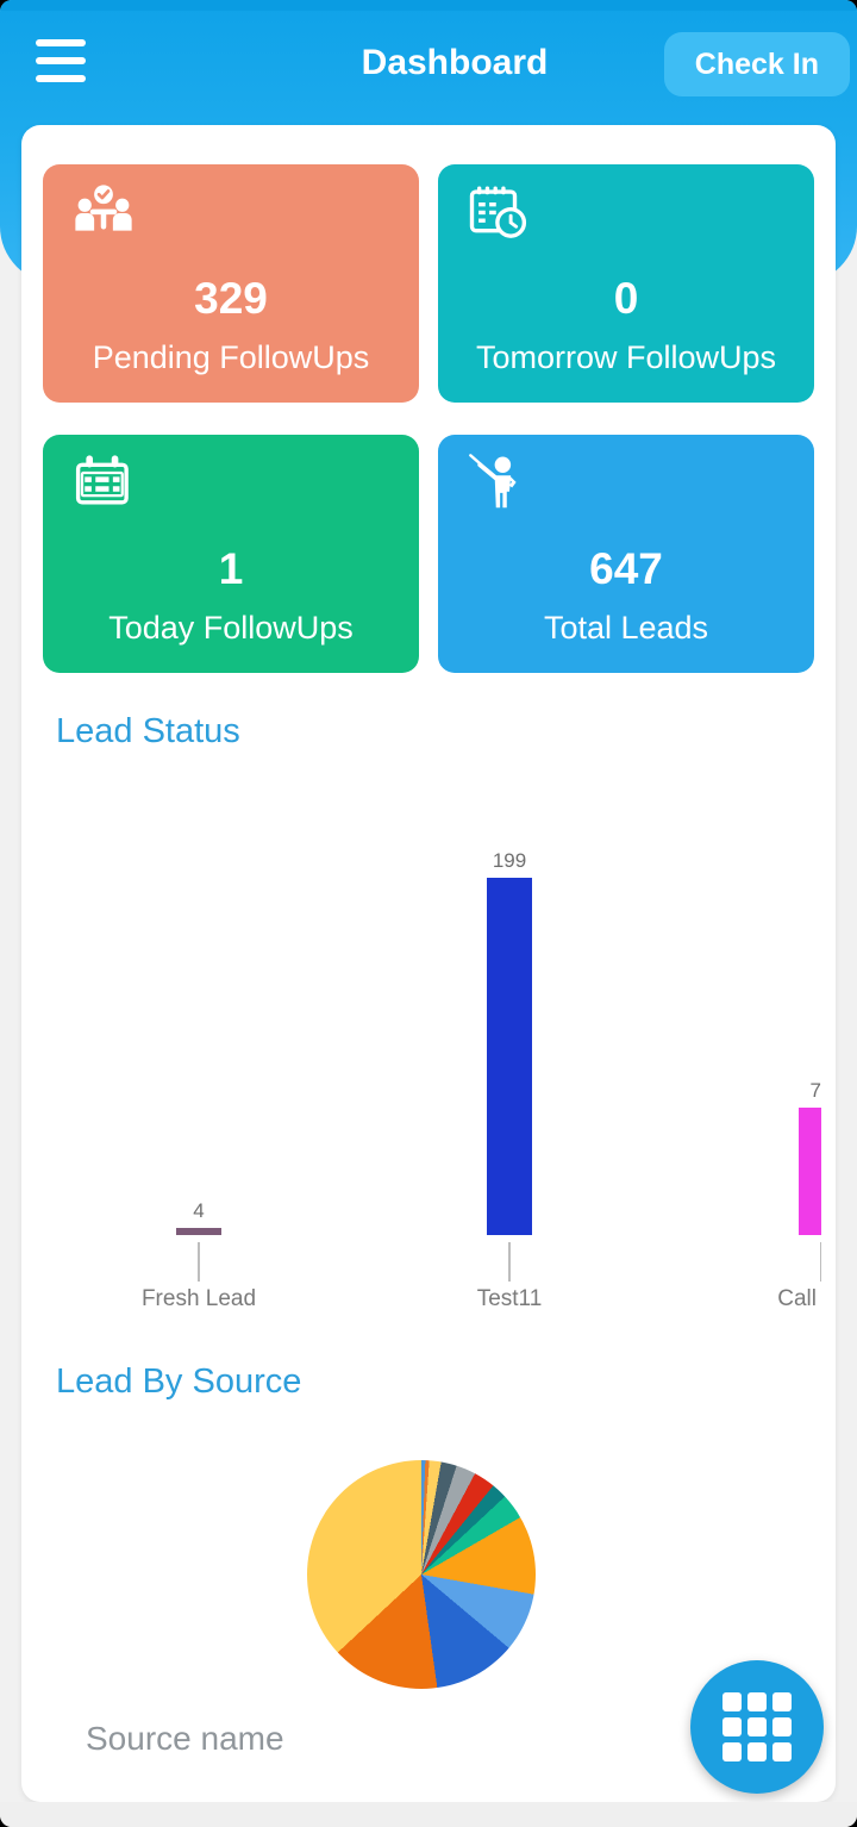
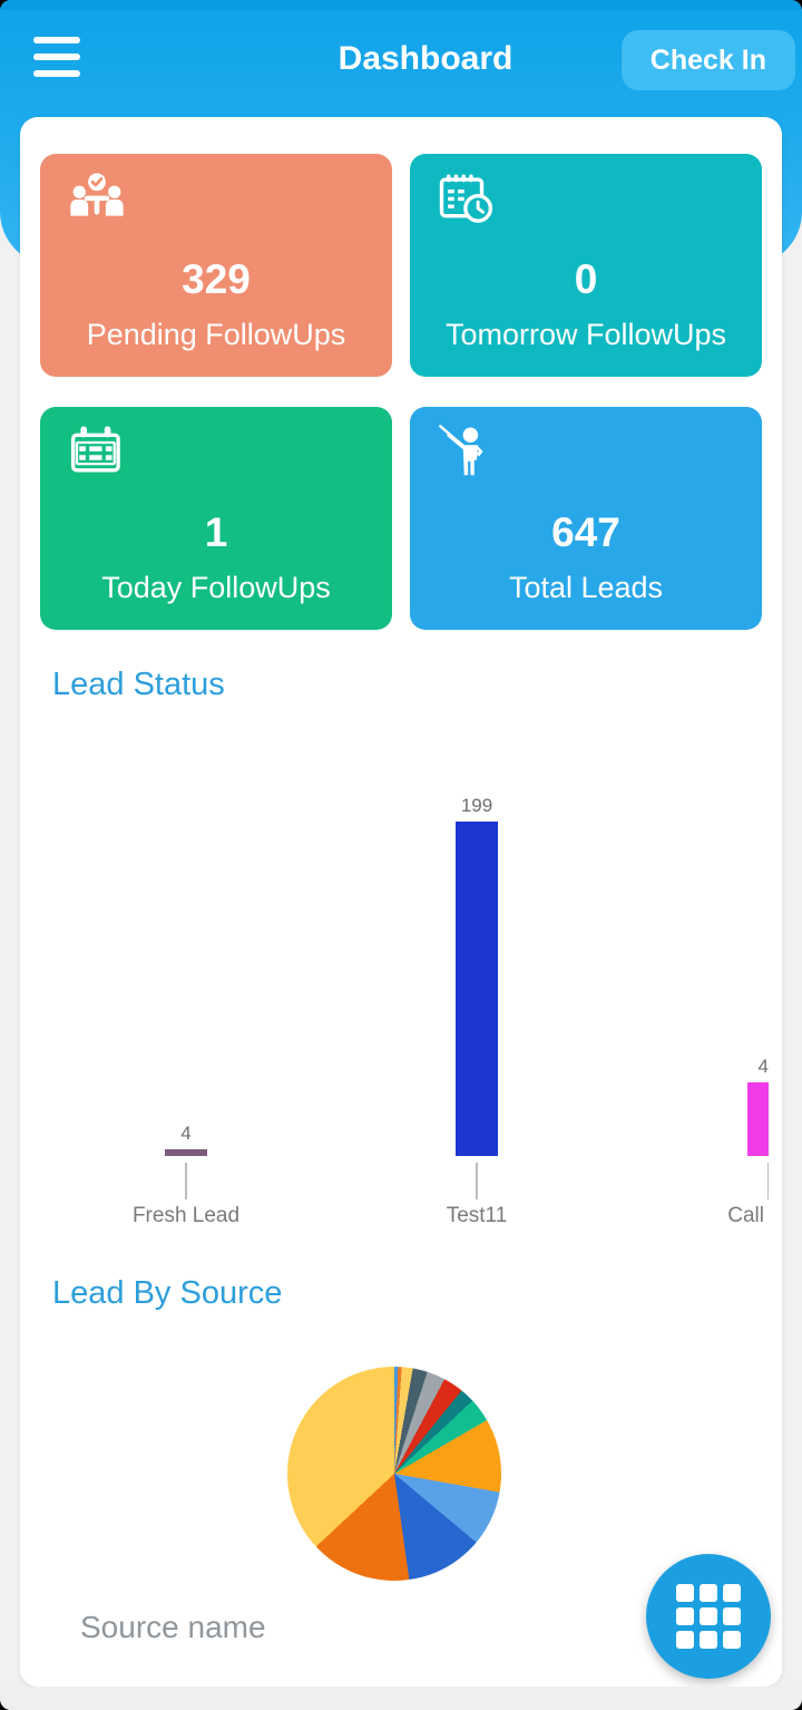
Lead Status/Call: 71 -> 44
